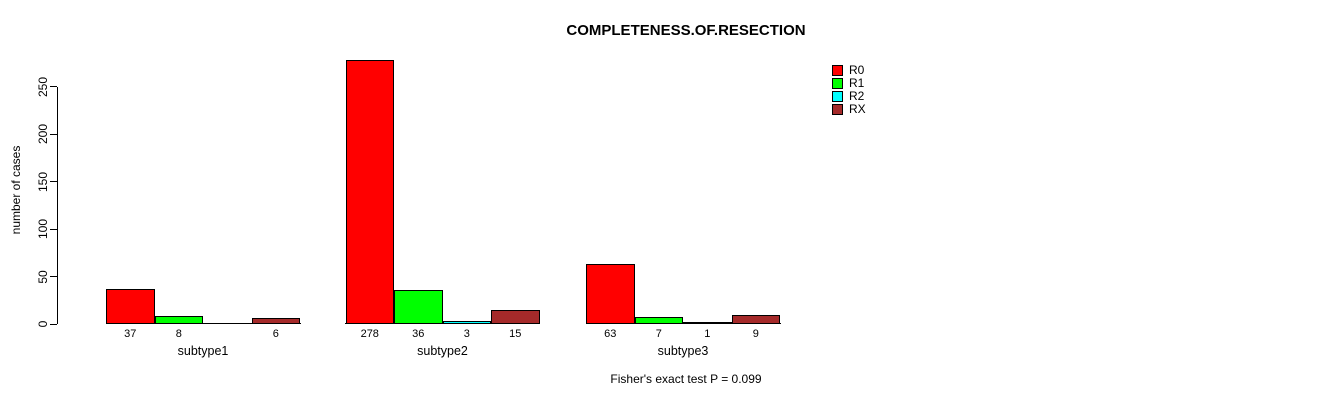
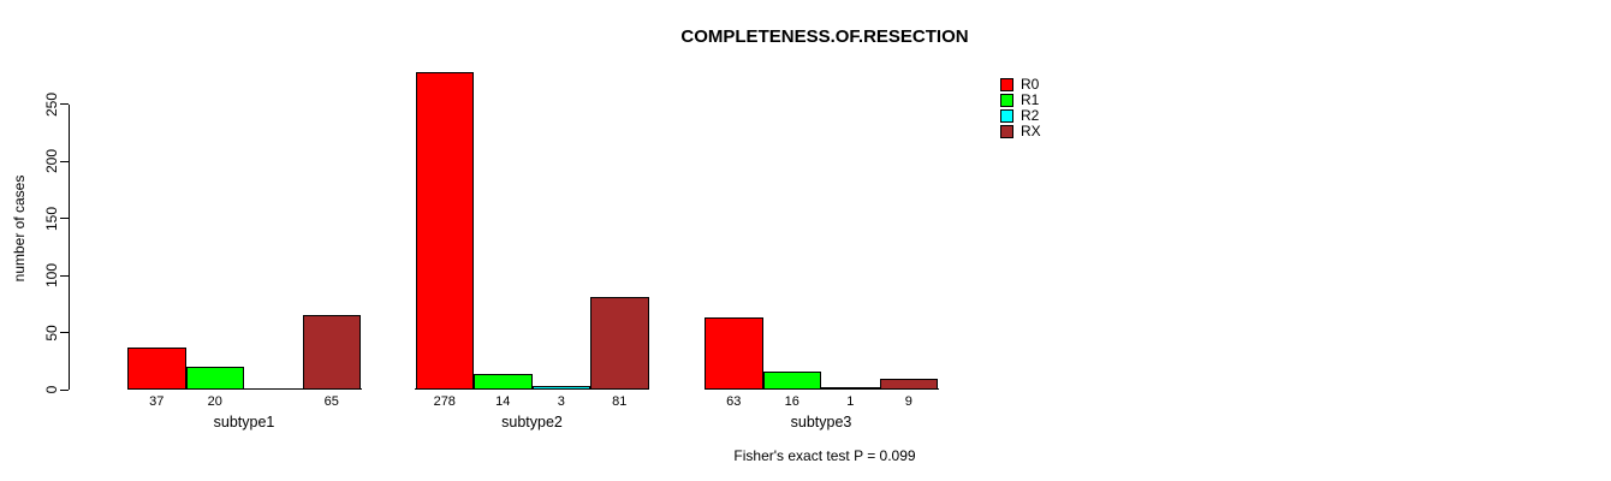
R1/subtype1: 8 -> 20
RX/subtype1: 6 -> 65
R1/subtype2: 36 -> 14
RX/subtype2: 15 -> 81
R1/subtype3: 7 -> 16
